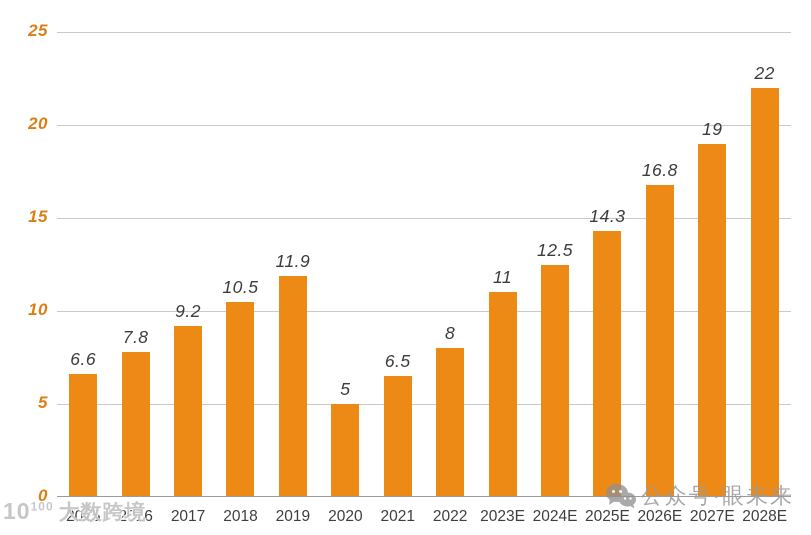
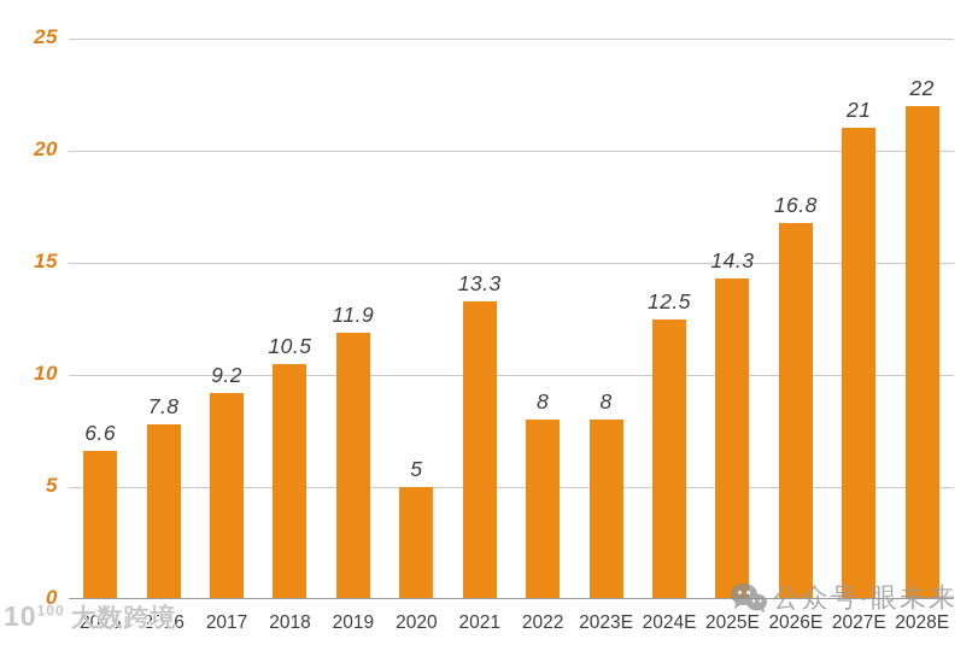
2021: 6.5 -> 13.3
2023E: 11 -> 8
2027E: 19 -> 21
